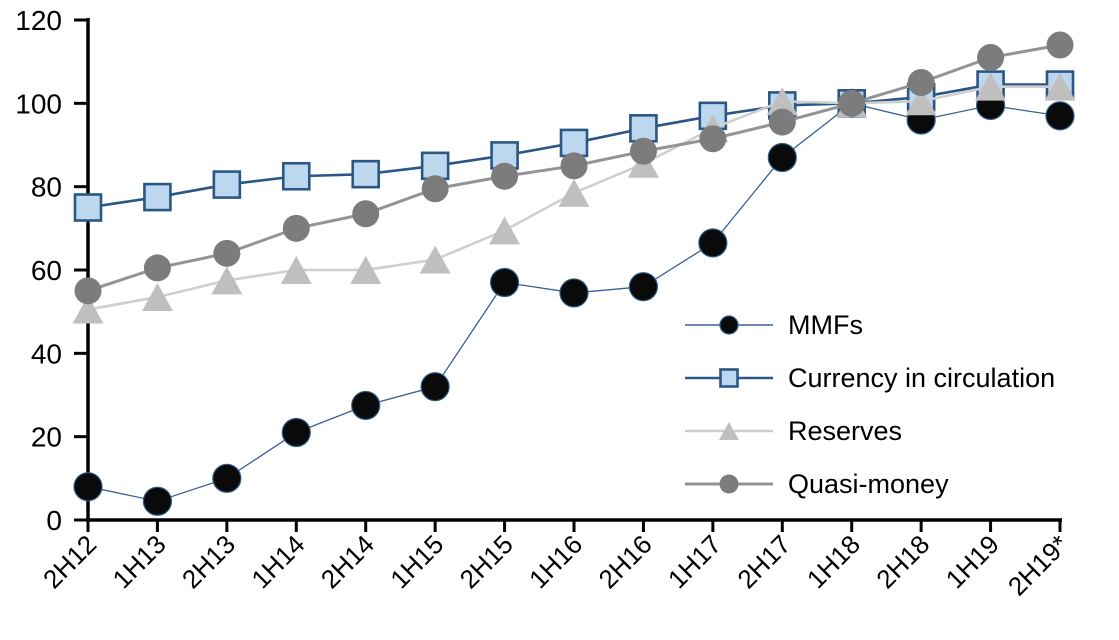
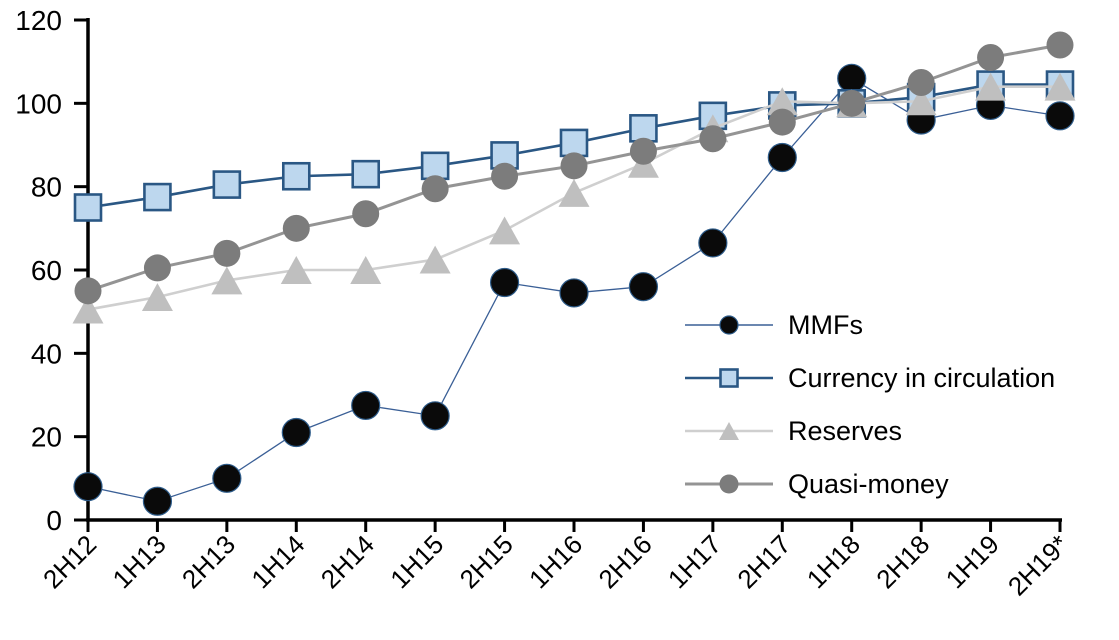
MMFs/1H15: 32 -> 25
MMFs/1H18: 100 -> 106
